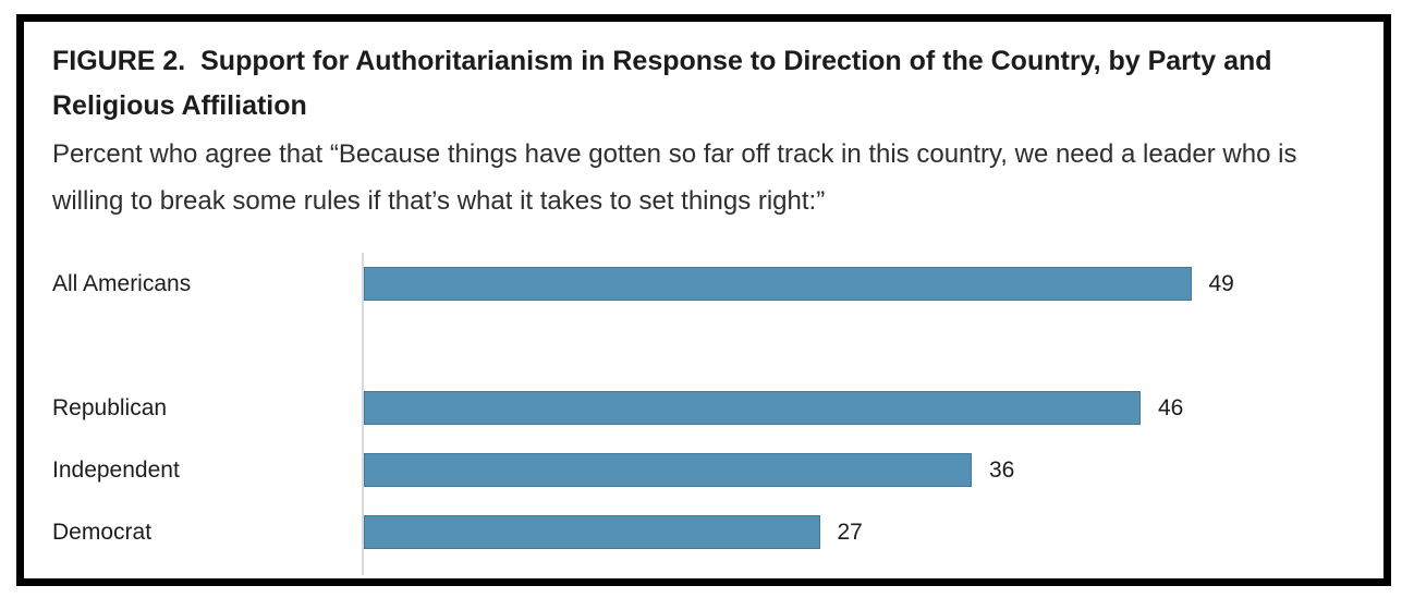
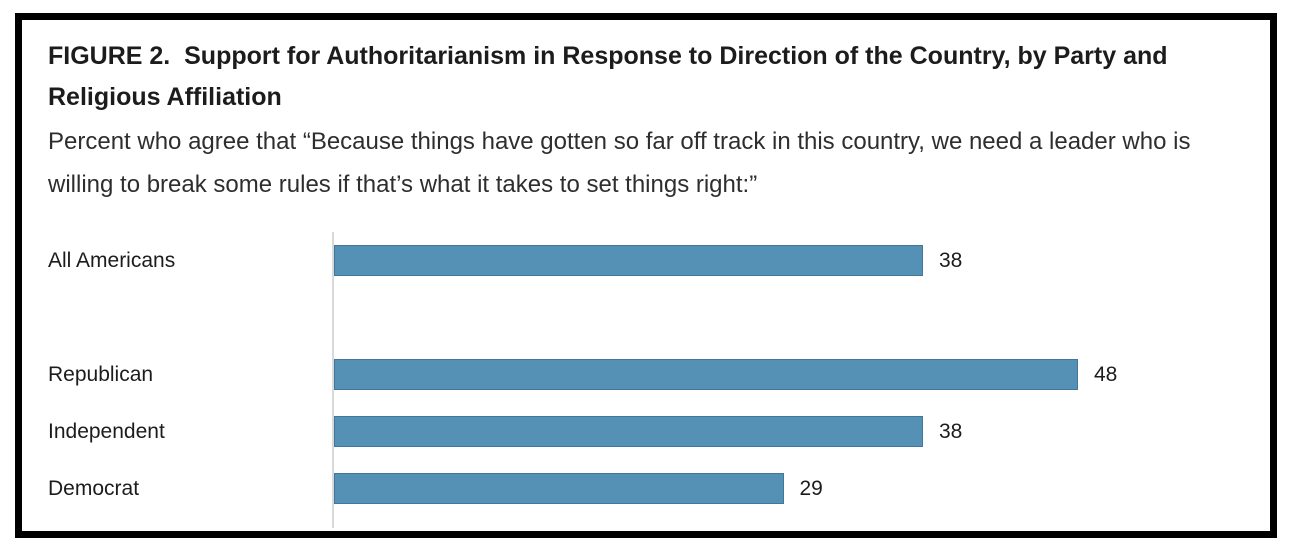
All Americans: 49 -> 38
Republican: 46 -> 48
Independent: 36 -> 38
Democrat: 27 -> 29
